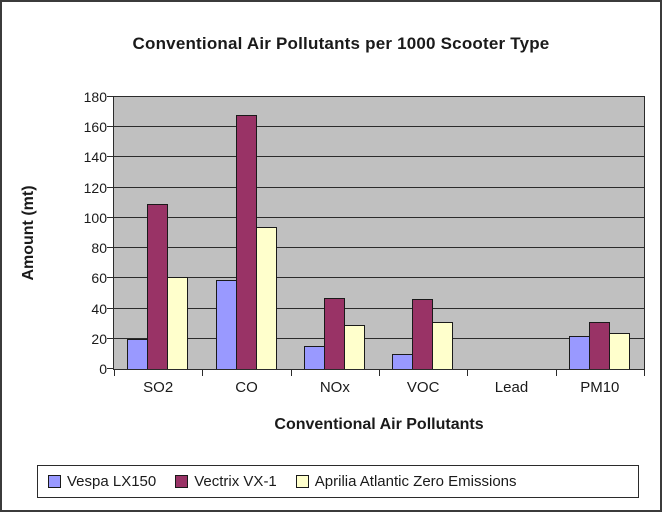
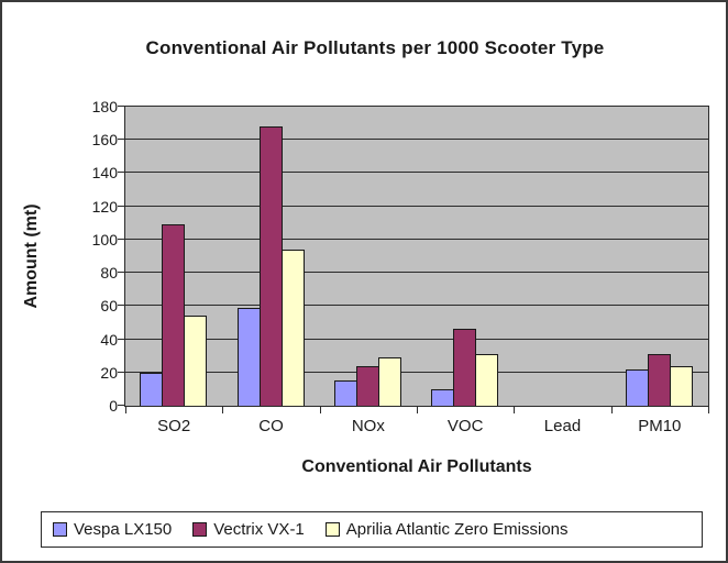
Aprilia Atlantic Zero Emissions/SO2: 61 -> 54
Vectrix VX-1/NOx: 47 -> 24
